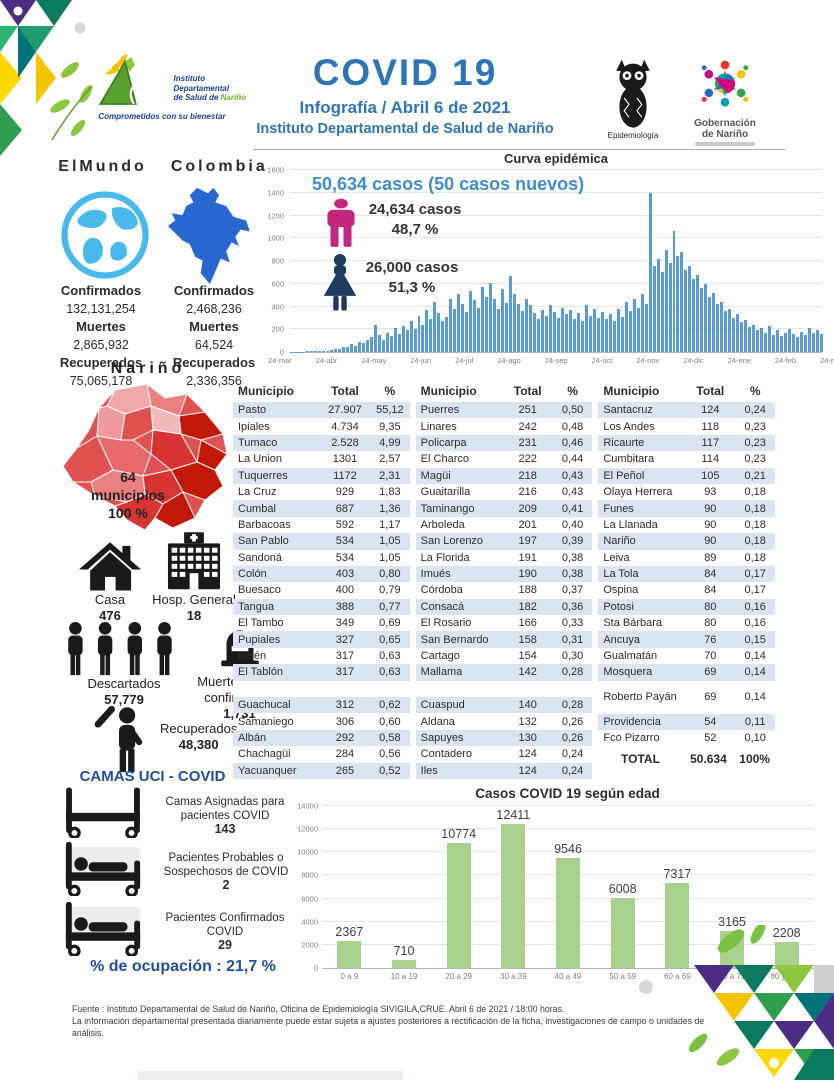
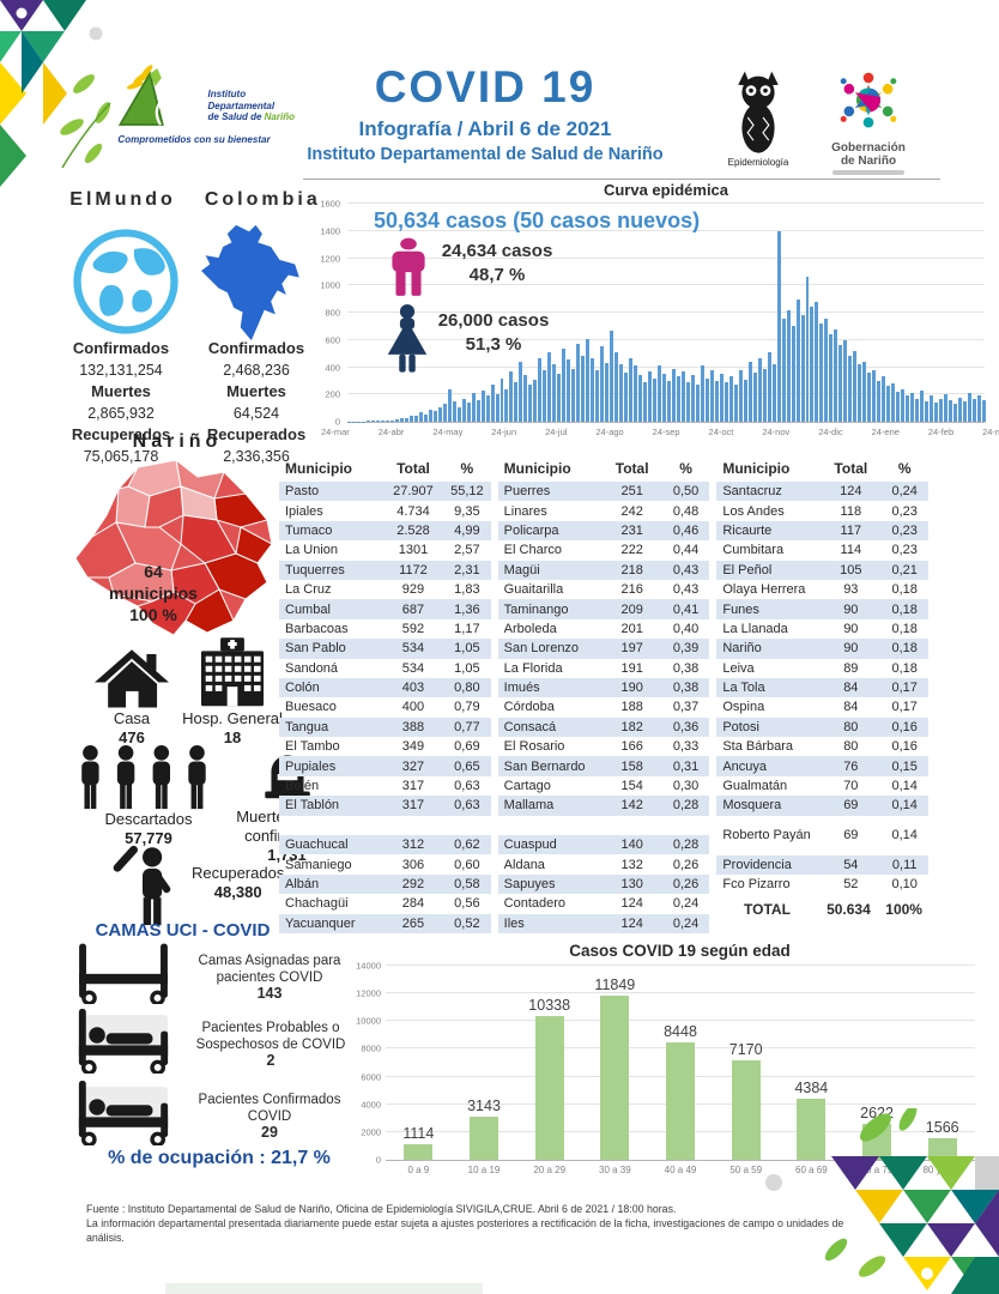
Casos COVID 19 según edad/0 a 9: 2367 -> 1114
Casos COVID 19 según edad/10 a 19: 710 -> 3143
Casos COVID 19 según edad/20 a 29: 10774 -> 10338
Casos COVID 19 según edad/30 a 39: 12411 -> 11849
Casos COVID 19 según edad/40 a 49: 9546 -> 8448
Casos COVID 19 según edad/50 a 59: 6008 -> 7170
Casos COVID 19 según edad/60 a 69: 7317 -> 4384
Casos COVID 19 según edad/70 a 79: 3165 -> 2622
Casos COVID 19 según edad/80 y mas: 2208 -> 1566
